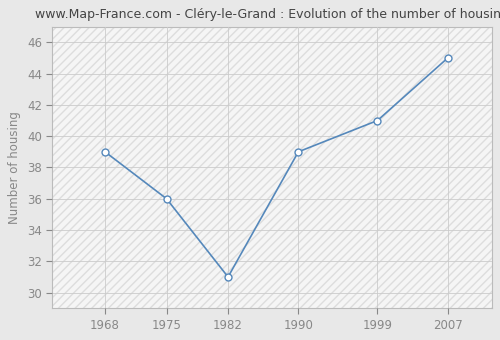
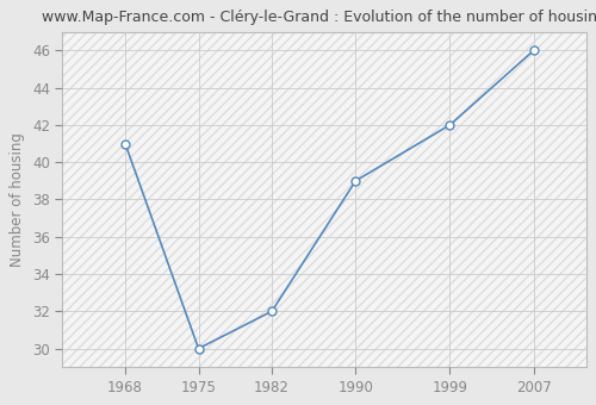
1968: 39 -> 41
1975: 36 -> 30
1982: 31 -> 32
1999: 41 -> 42
2007: 45 -> 46
